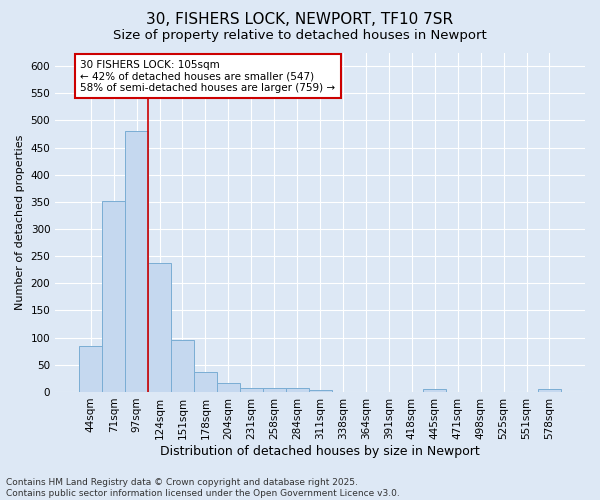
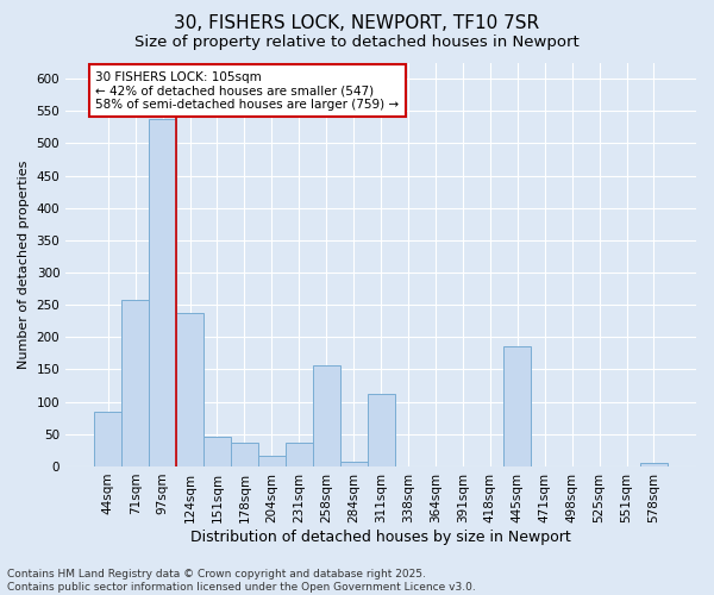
71sqm: 352 -> 258
97sqm: 480 -> 538
151sqm: 96 -> 46
231sqm: 7 -> 36
258sqm: 8 -> 156
311sqm: 4 -> 112
445sqm: 5 -> 186
